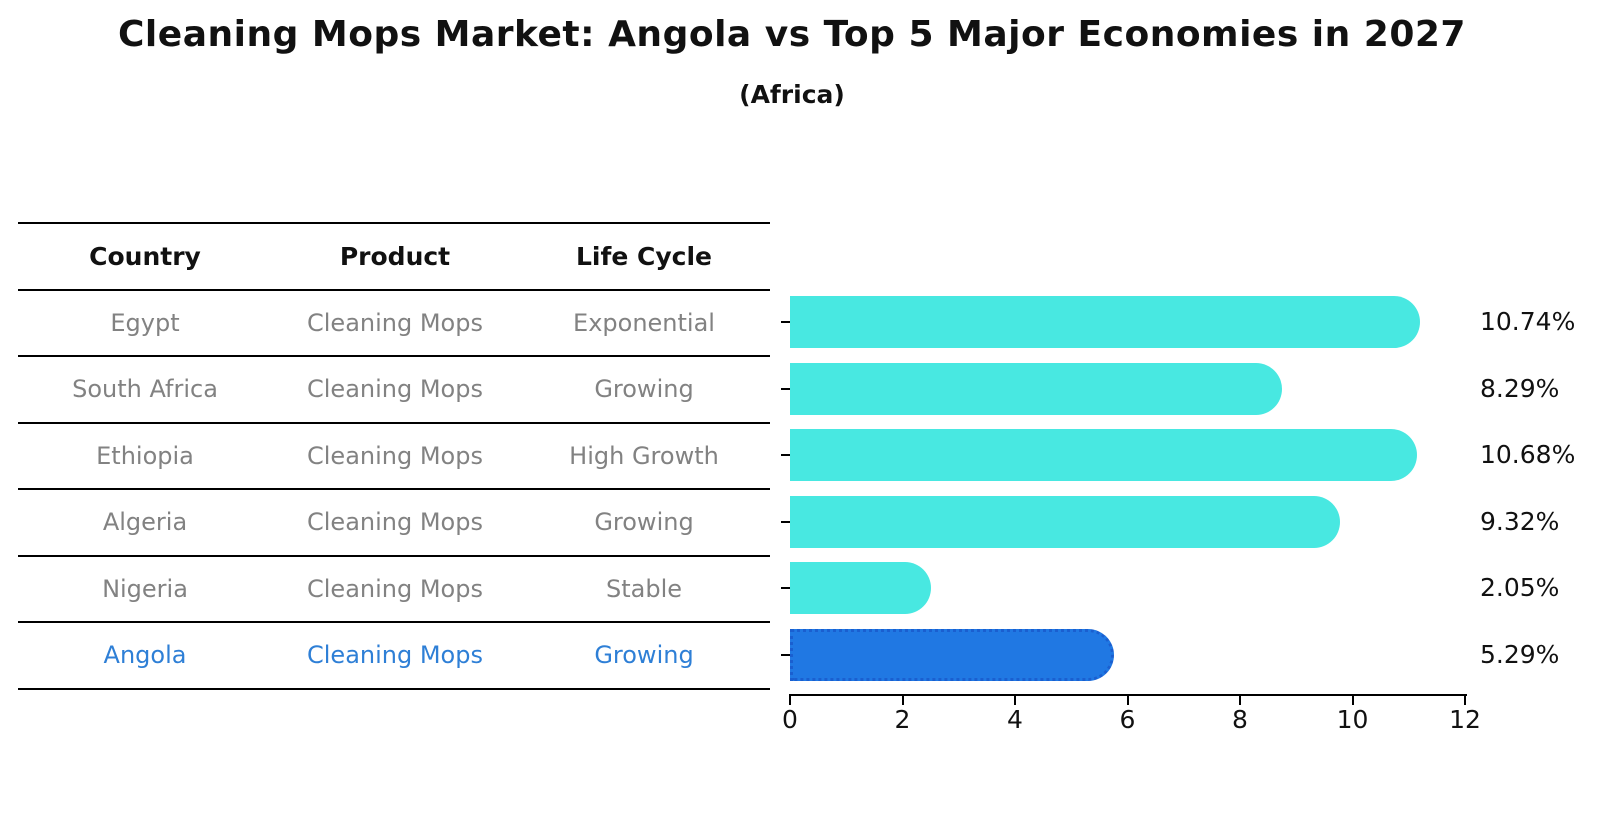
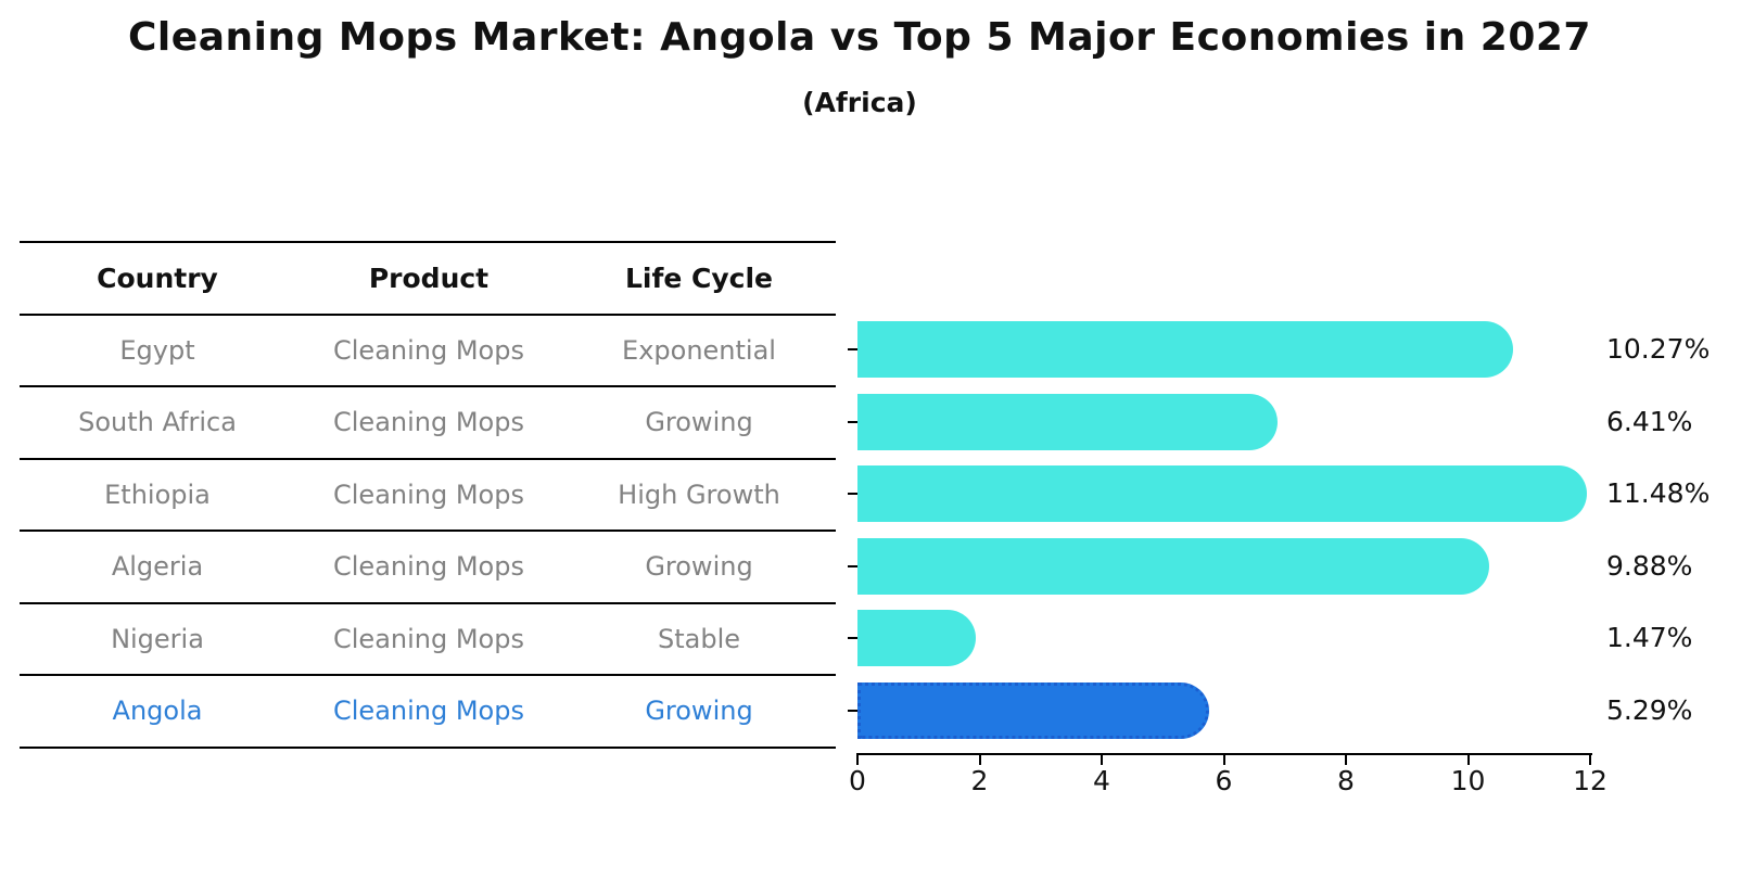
Egypt: 10.74% -> 10.27%
South Africa: 8.29% -> 6.41%
Ethiopia: 10.68% -> 11.48%
Algeria: 9.32% -> 9.88%
Nigeria: 2.05% -> 1.47%
